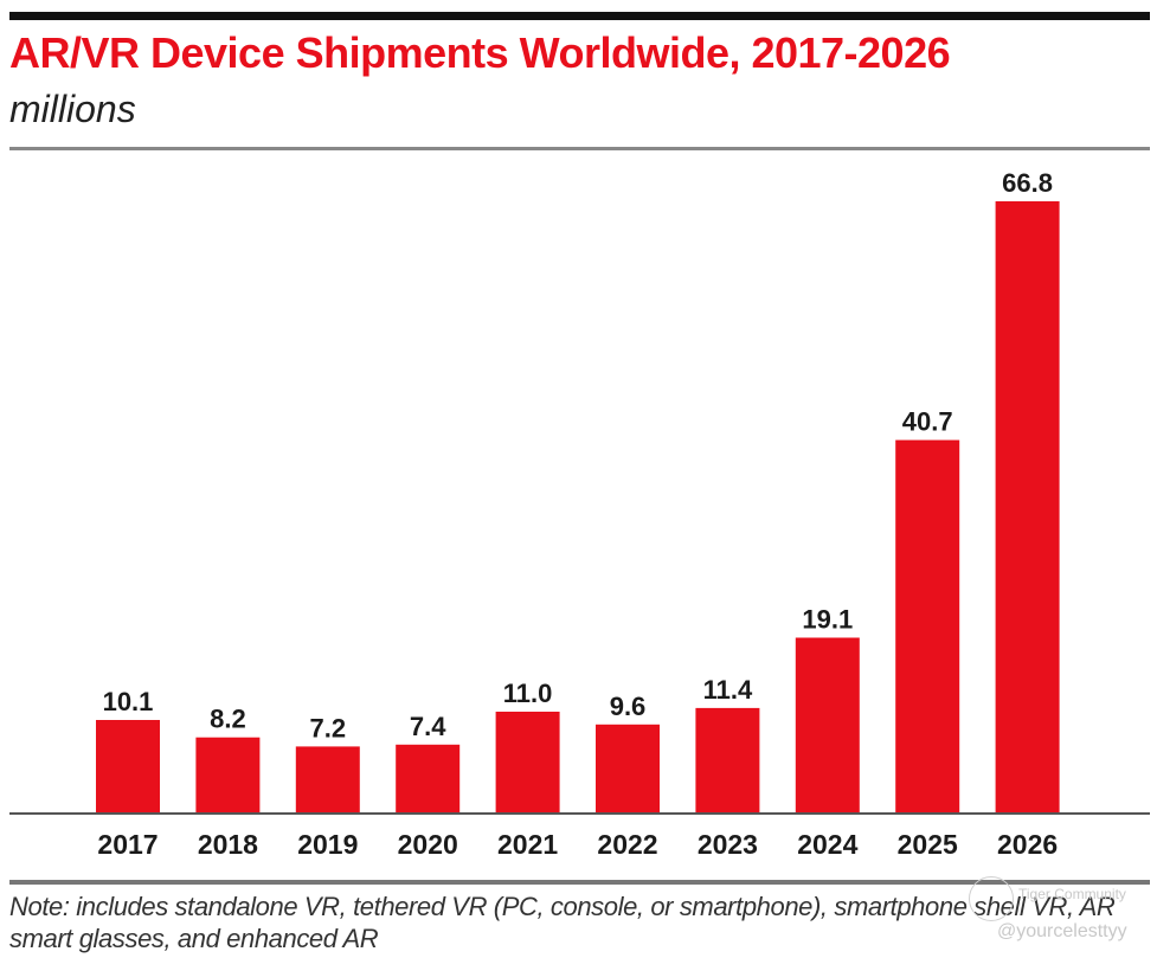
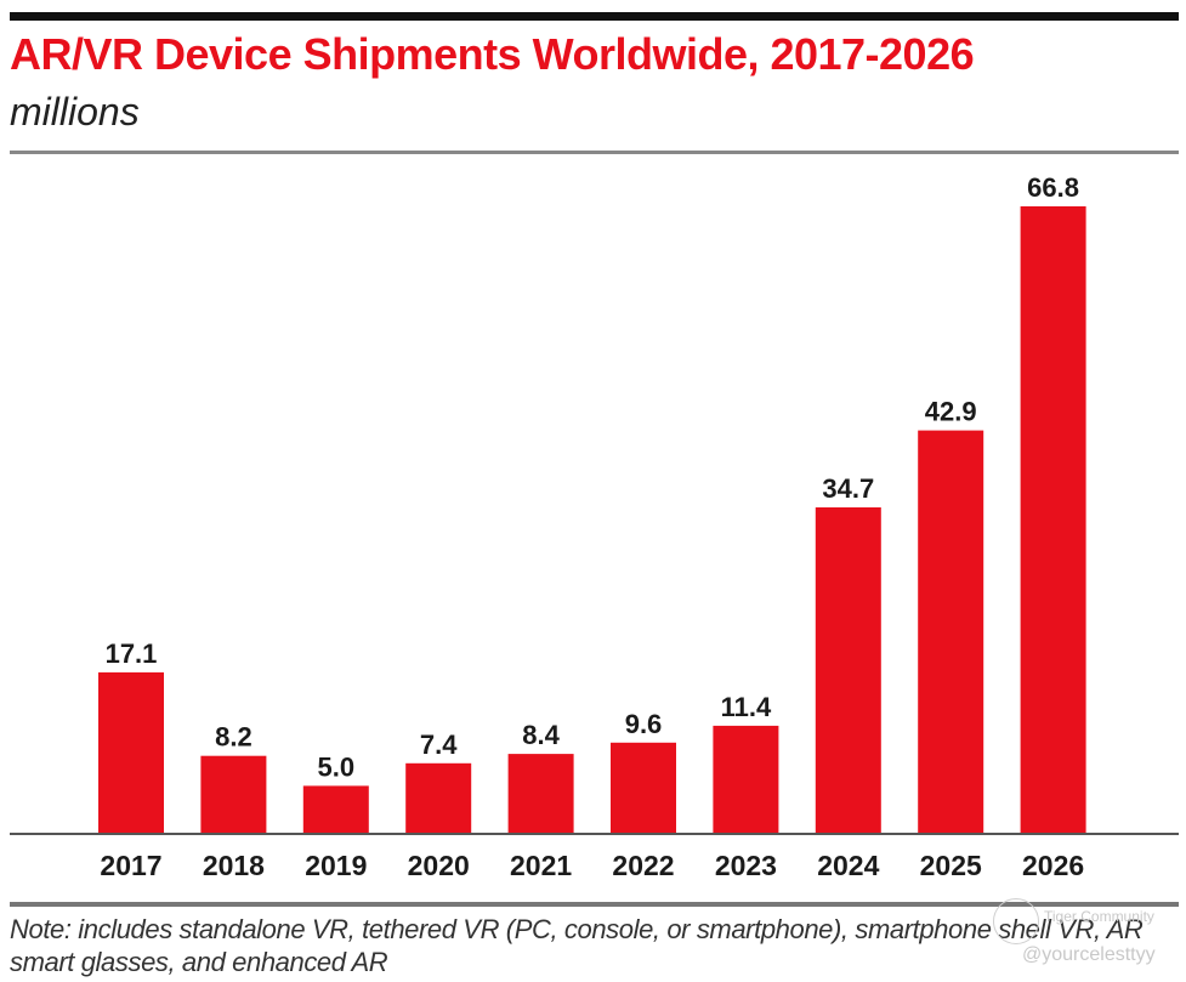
2017: 10.1 -> 17.1
2019: 7.2 -> 5.0
2021: 11.0 -> 8.4
2024: 19.1 -> 34.7
2025: 40.7 -> 42.9
